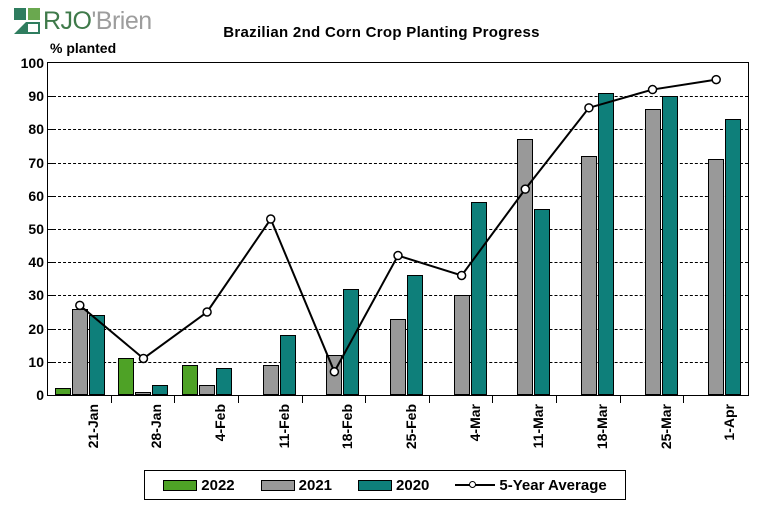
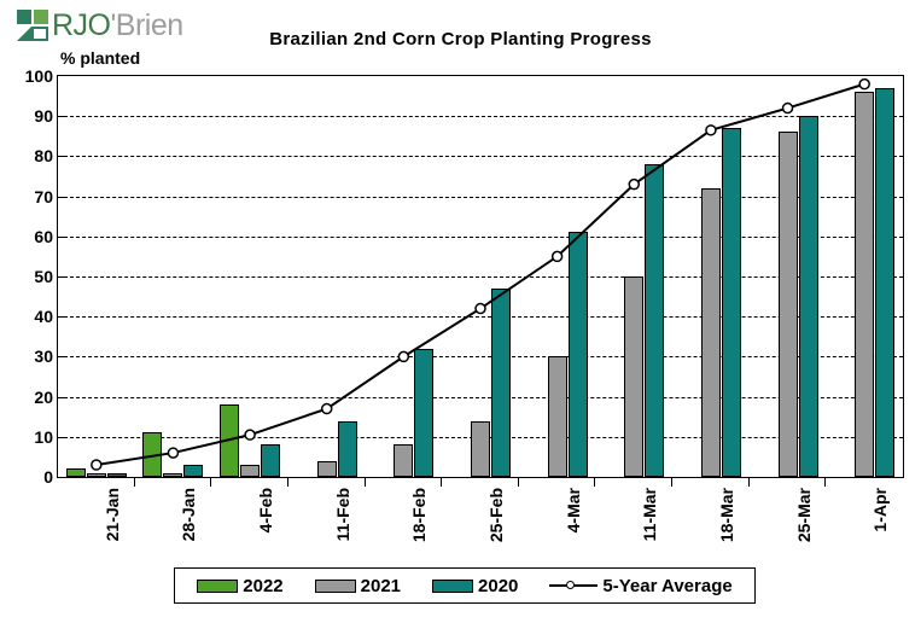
2021/21-Jan: 26 -> 1
2020/21-Jan: 24 -> 1
5-Year Average/21-Jan: 27 -> 3
5-Year Average/28-Jan: 11 -> 6
2022/4-Feb: 9 -> 18
5-Year Average/4-Feb: 25 -> 10
2021/11-Feb: 9 -> 4
2020/11-Feb: 18 -> 14
5-Year Average/11-Feb: 53 -> 17
2021/18-Feb: 12 -> 8
5-Year Average/18-Feb: 7 -> 30
2021/25-Feb: 23 -> 14
2020/25-Feb: 36 -> 47
2020/4-Mar: 58 -> 61
5-Year Average/4-Mar: 36 -> 55
2021/11-Mar: 77 -> 50
2020/11-Mar: 56 -> 78
5-Year Average/11-Mar: 62 -> 73
2020/18-Mar: 91 -> 87
2021/1-Apr: 71 -> 96
2020/1-Apr: 83 -> 97
5-Year Average/1-Apr: 95 -> 98
